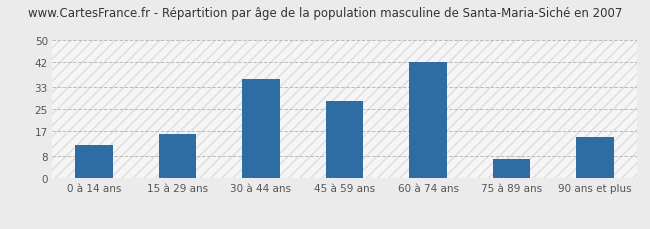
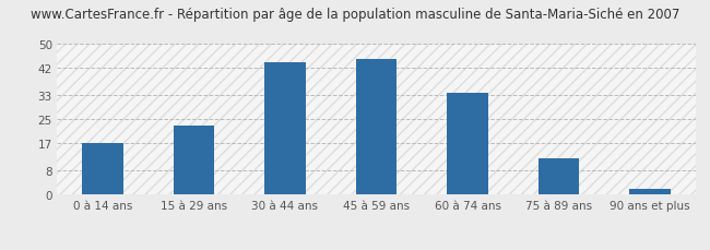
0 à 14 ans: 12 -> 17
15 à 29 ans: 16 -> 23
30 à 44 ans: 36 -> 44
45 à 59 ans: 28 -> 45
60 à 74 ans: 42 -> 34
75 à 89 ans: 7 -> 12
90 ans et plus: 15 -> 2
